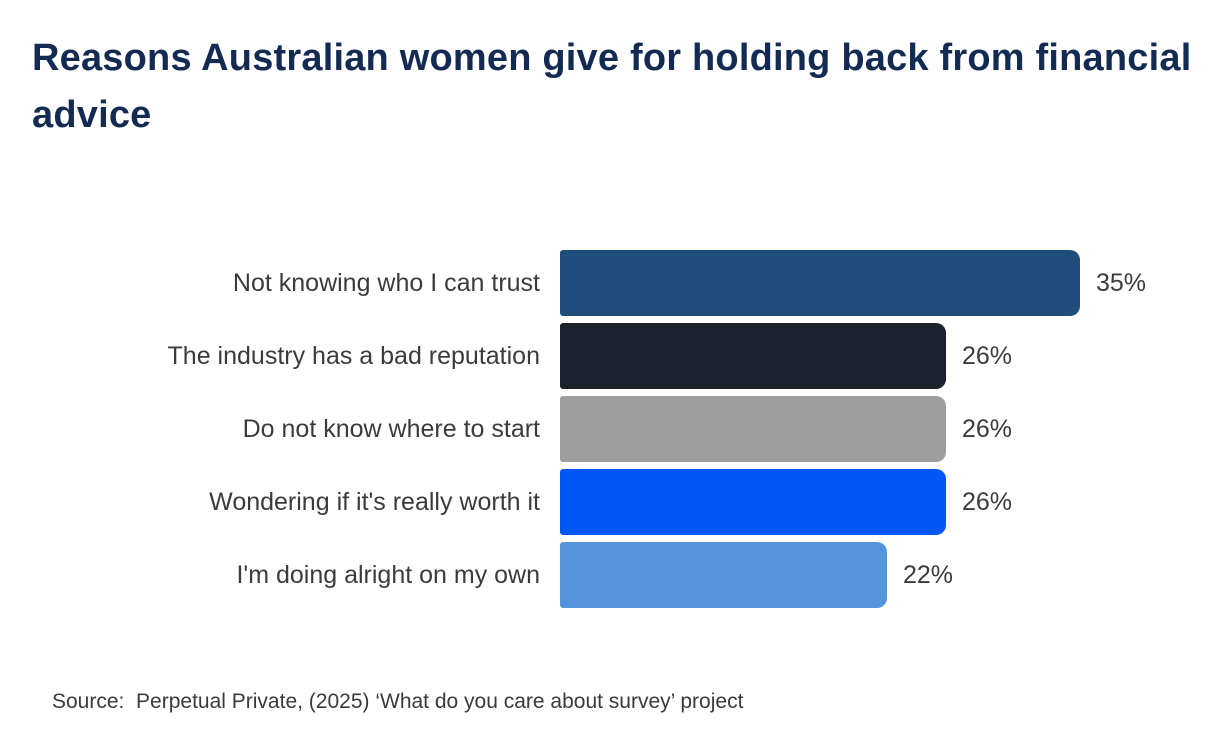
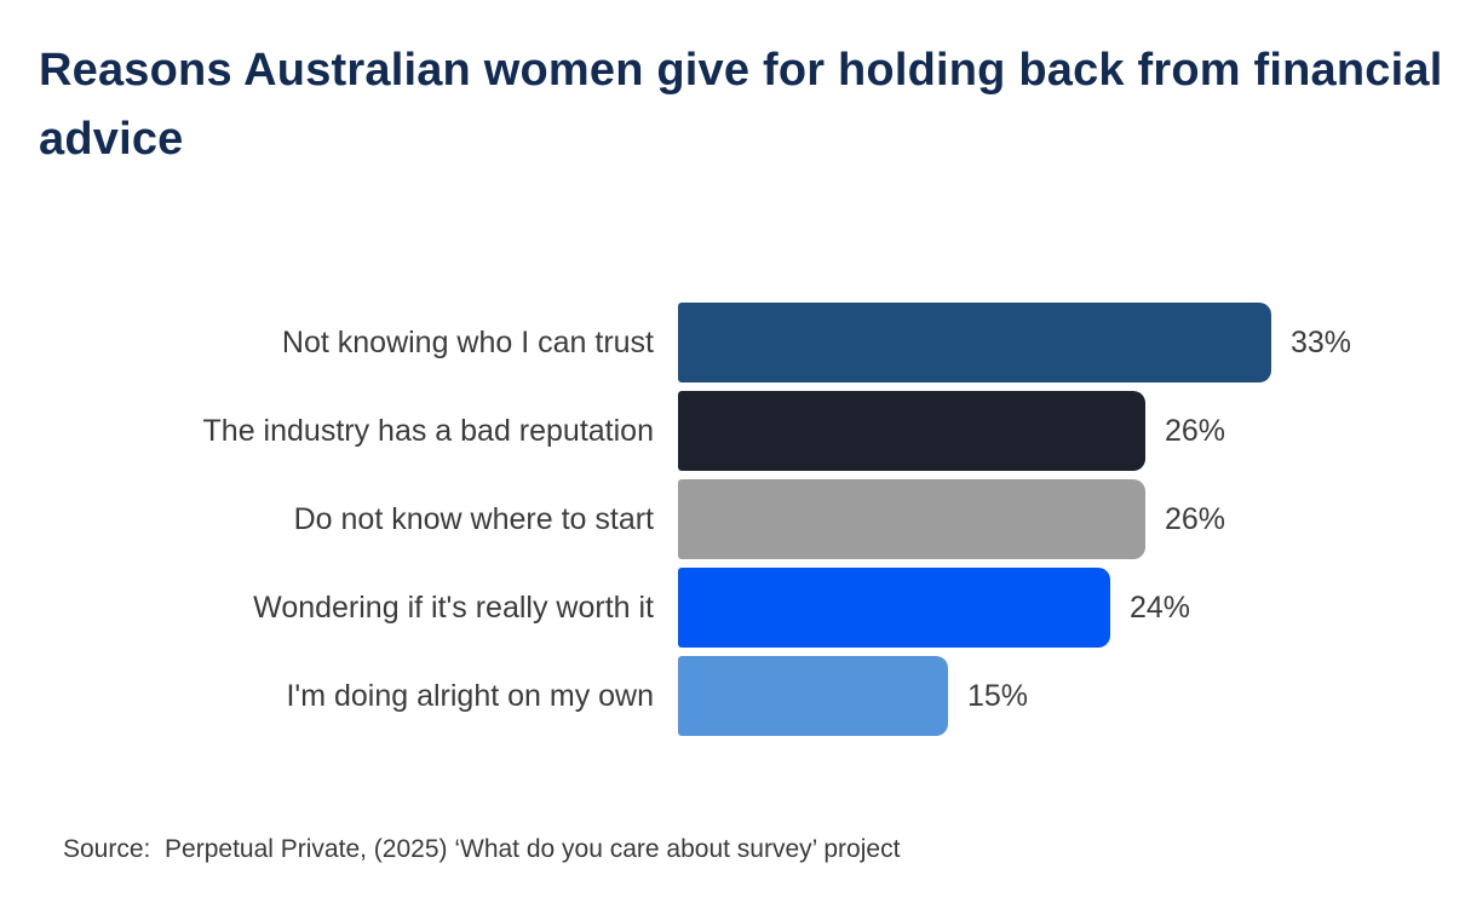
Not knowing who I can trust: 35% -> 33%
Wondering if it's really worth it: 26% -> 24%
I'm doing alright on my own: 22% -> 15%
